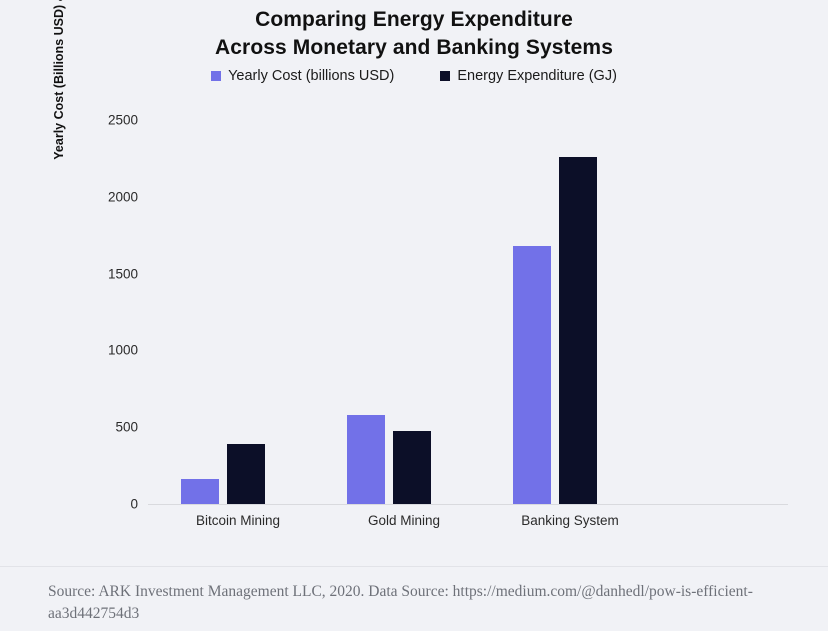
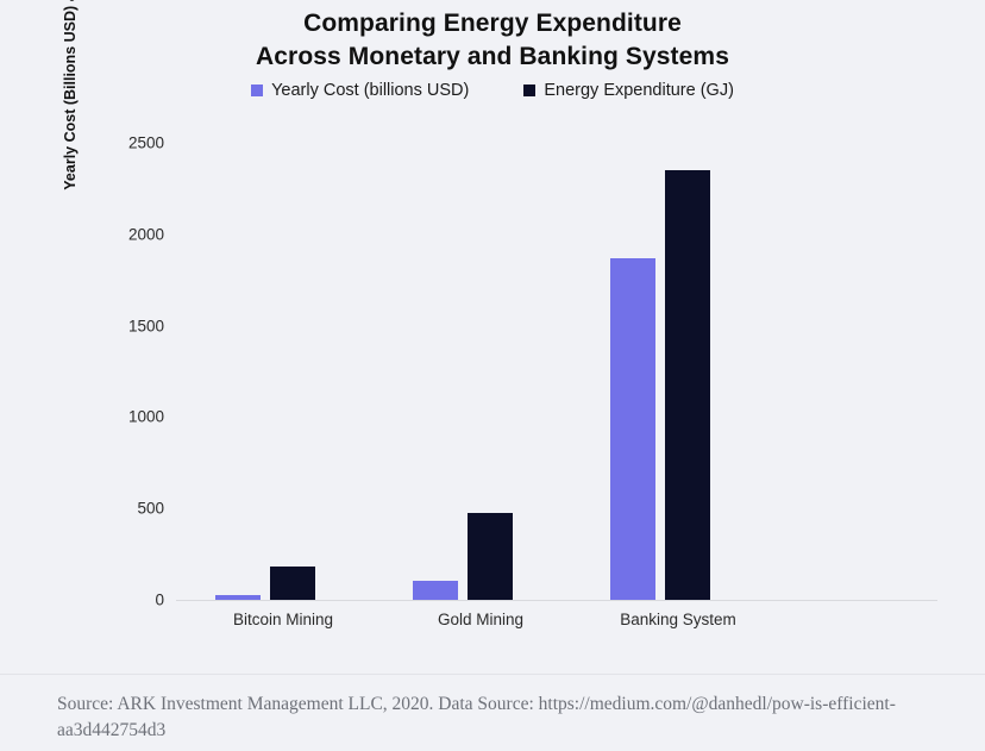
Yearly Cost (billions USD)/Bitcoin Mining: 160 -> 20
Energy Expenditure (GJ)/Bitcoin Mining: 390 -> 180
Yearly Cost (billions USD)/Gold Mining: 580 -> 100
Yearly Cost (billions USD)/Banking System: 1680 -> 1870
Energy Expenditure (GJ)/Banking System: 2260 -> 2350
